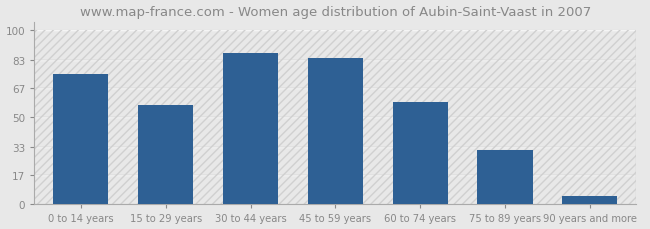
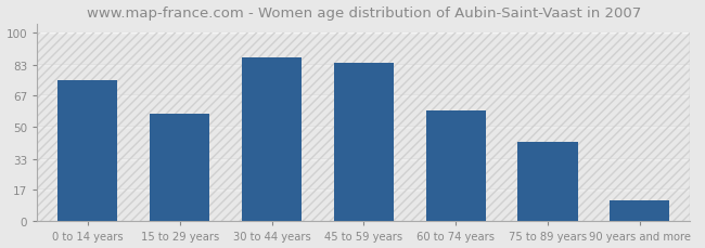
75 to 89 years: 31 -> 42
90 years and more: 5 -> 11
